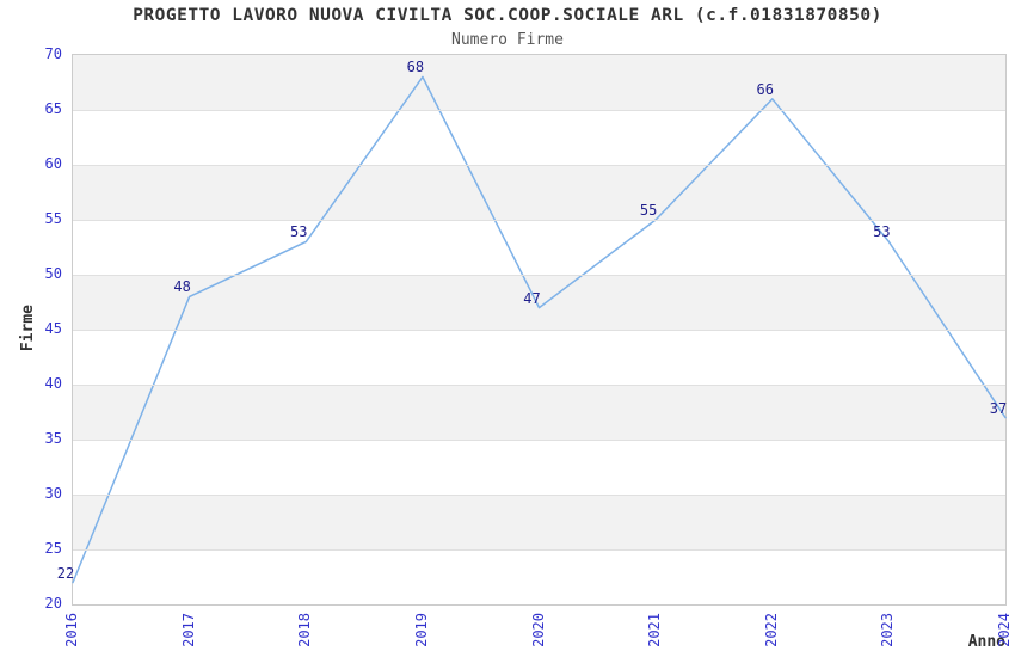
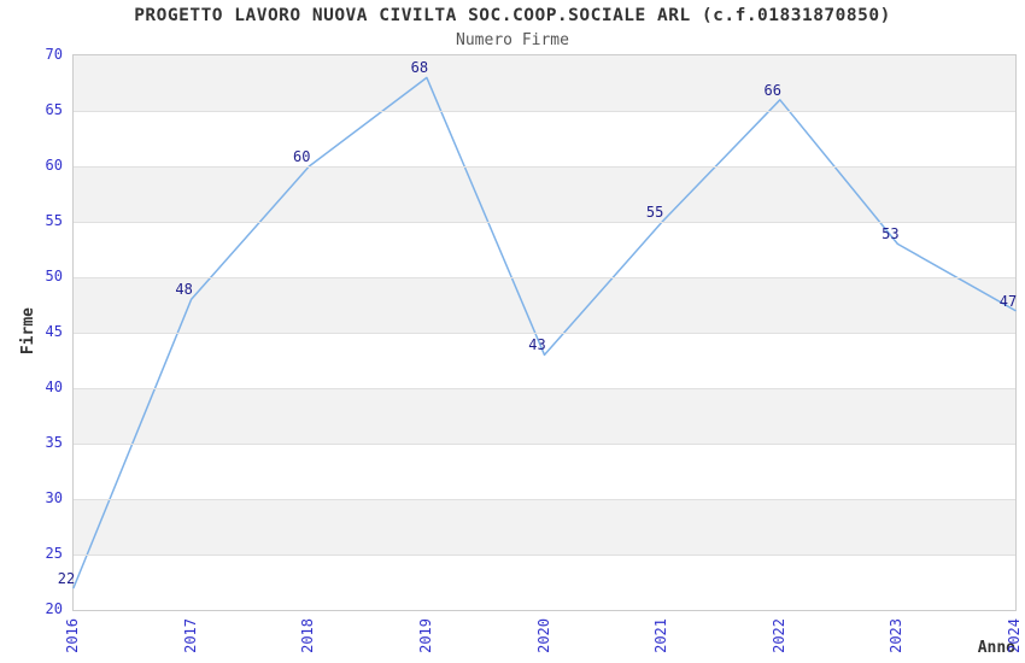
2018: 53 -> 60
2020: 47 -> 43
2024: 37 -> 47
